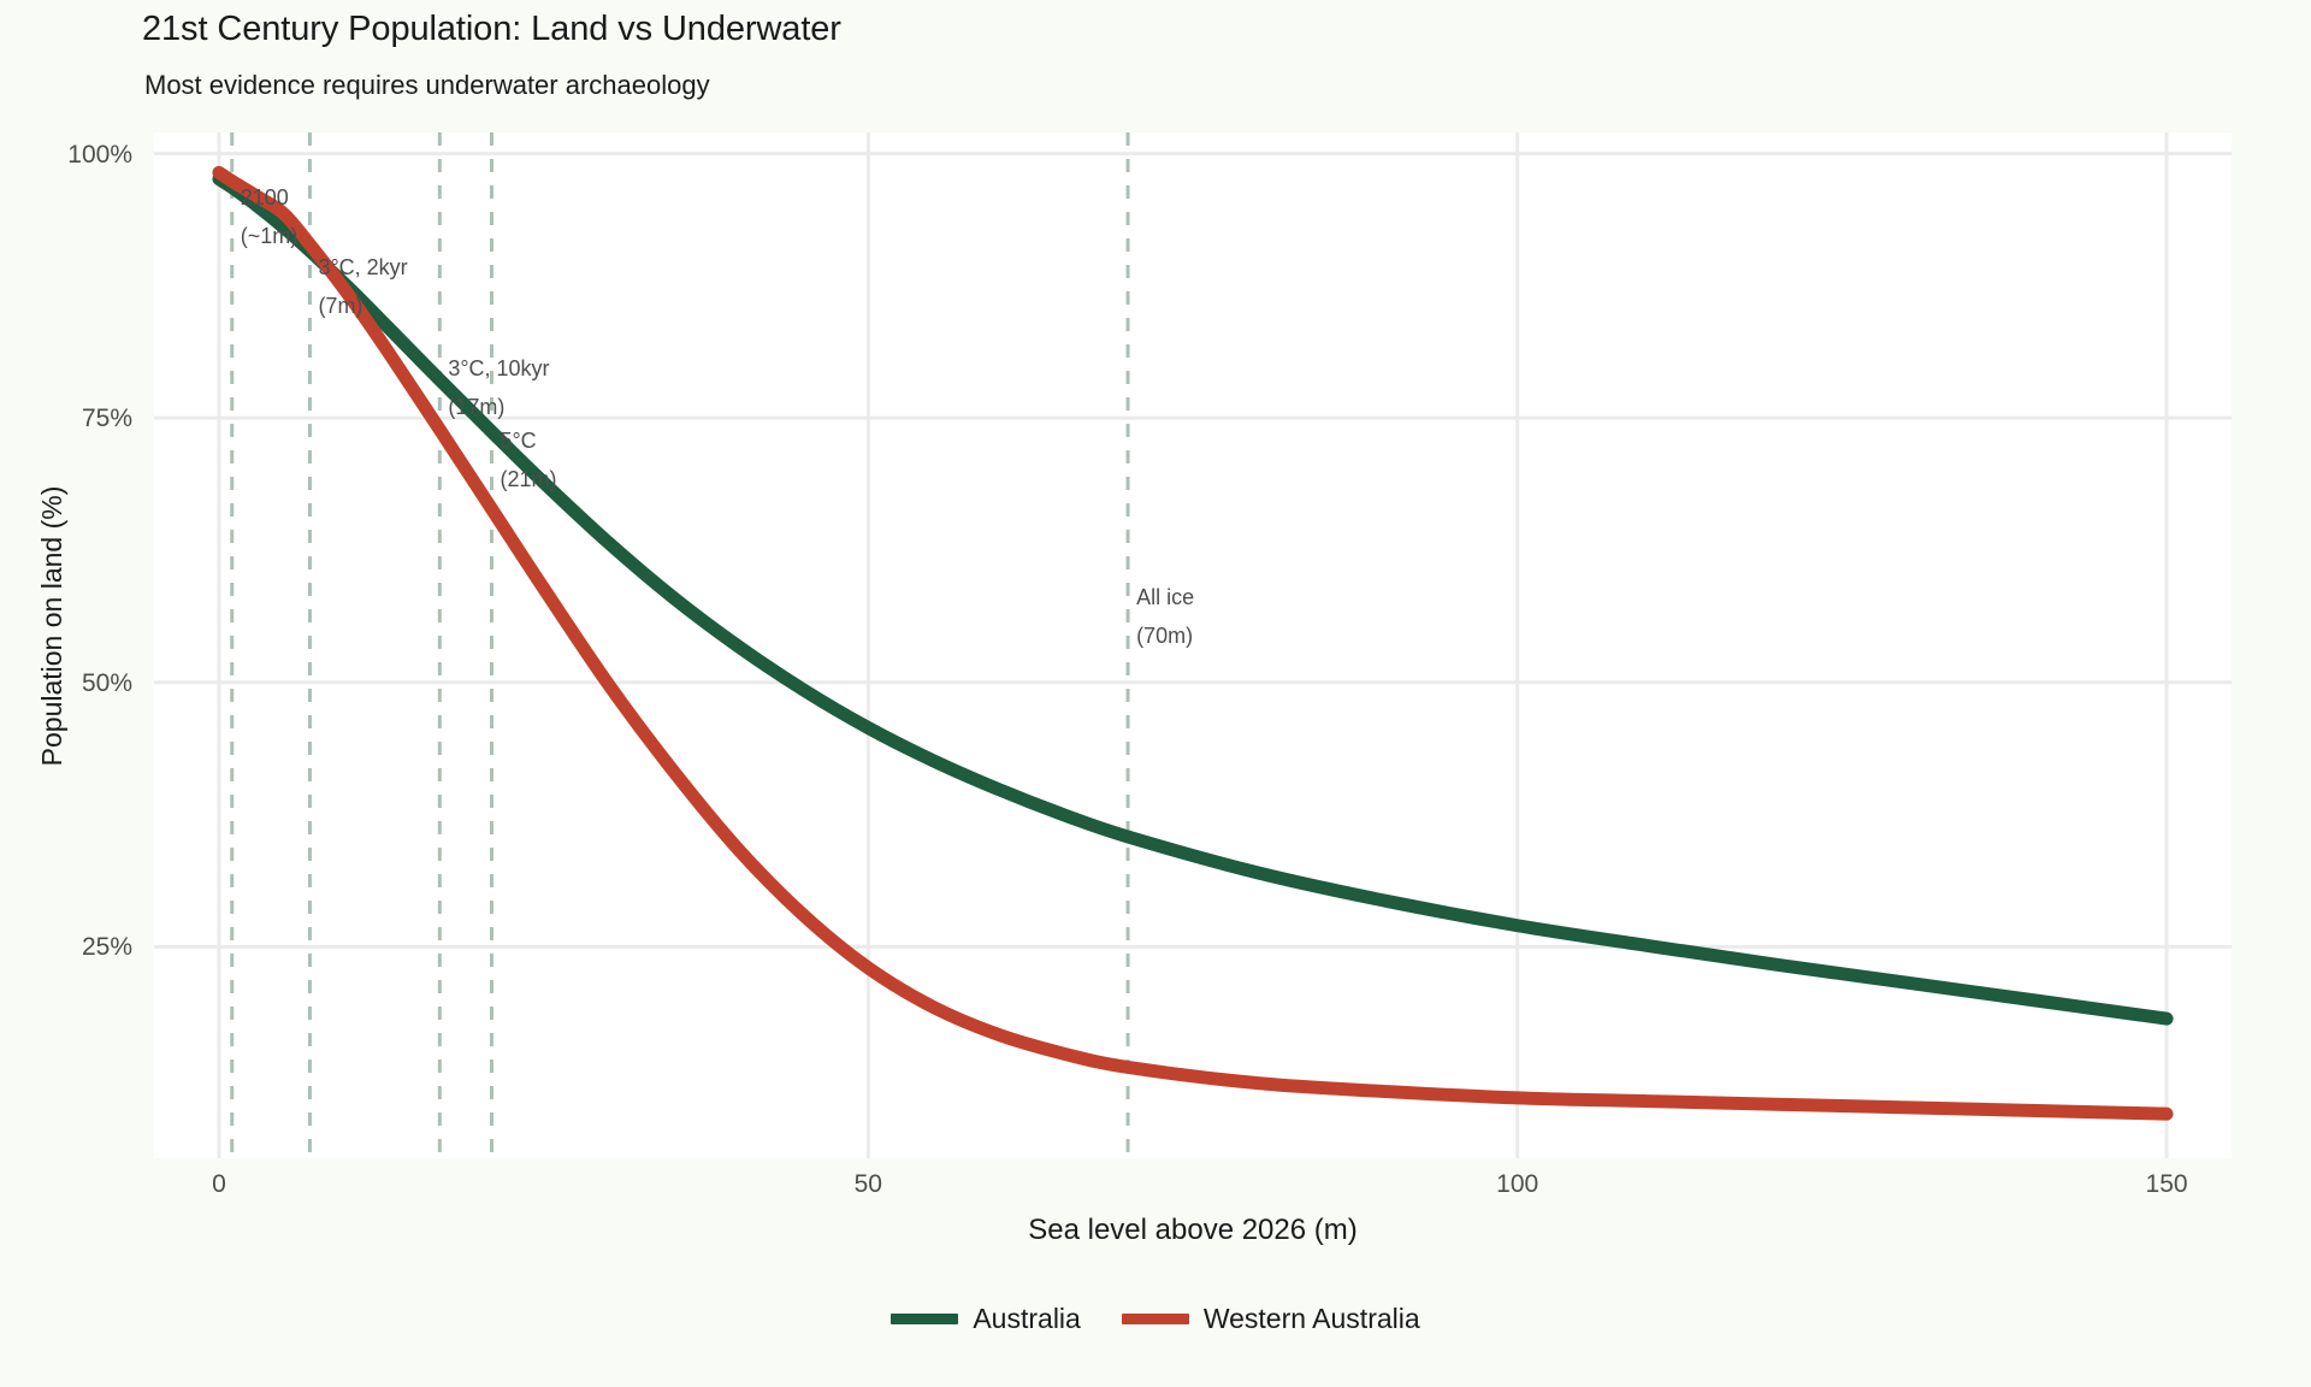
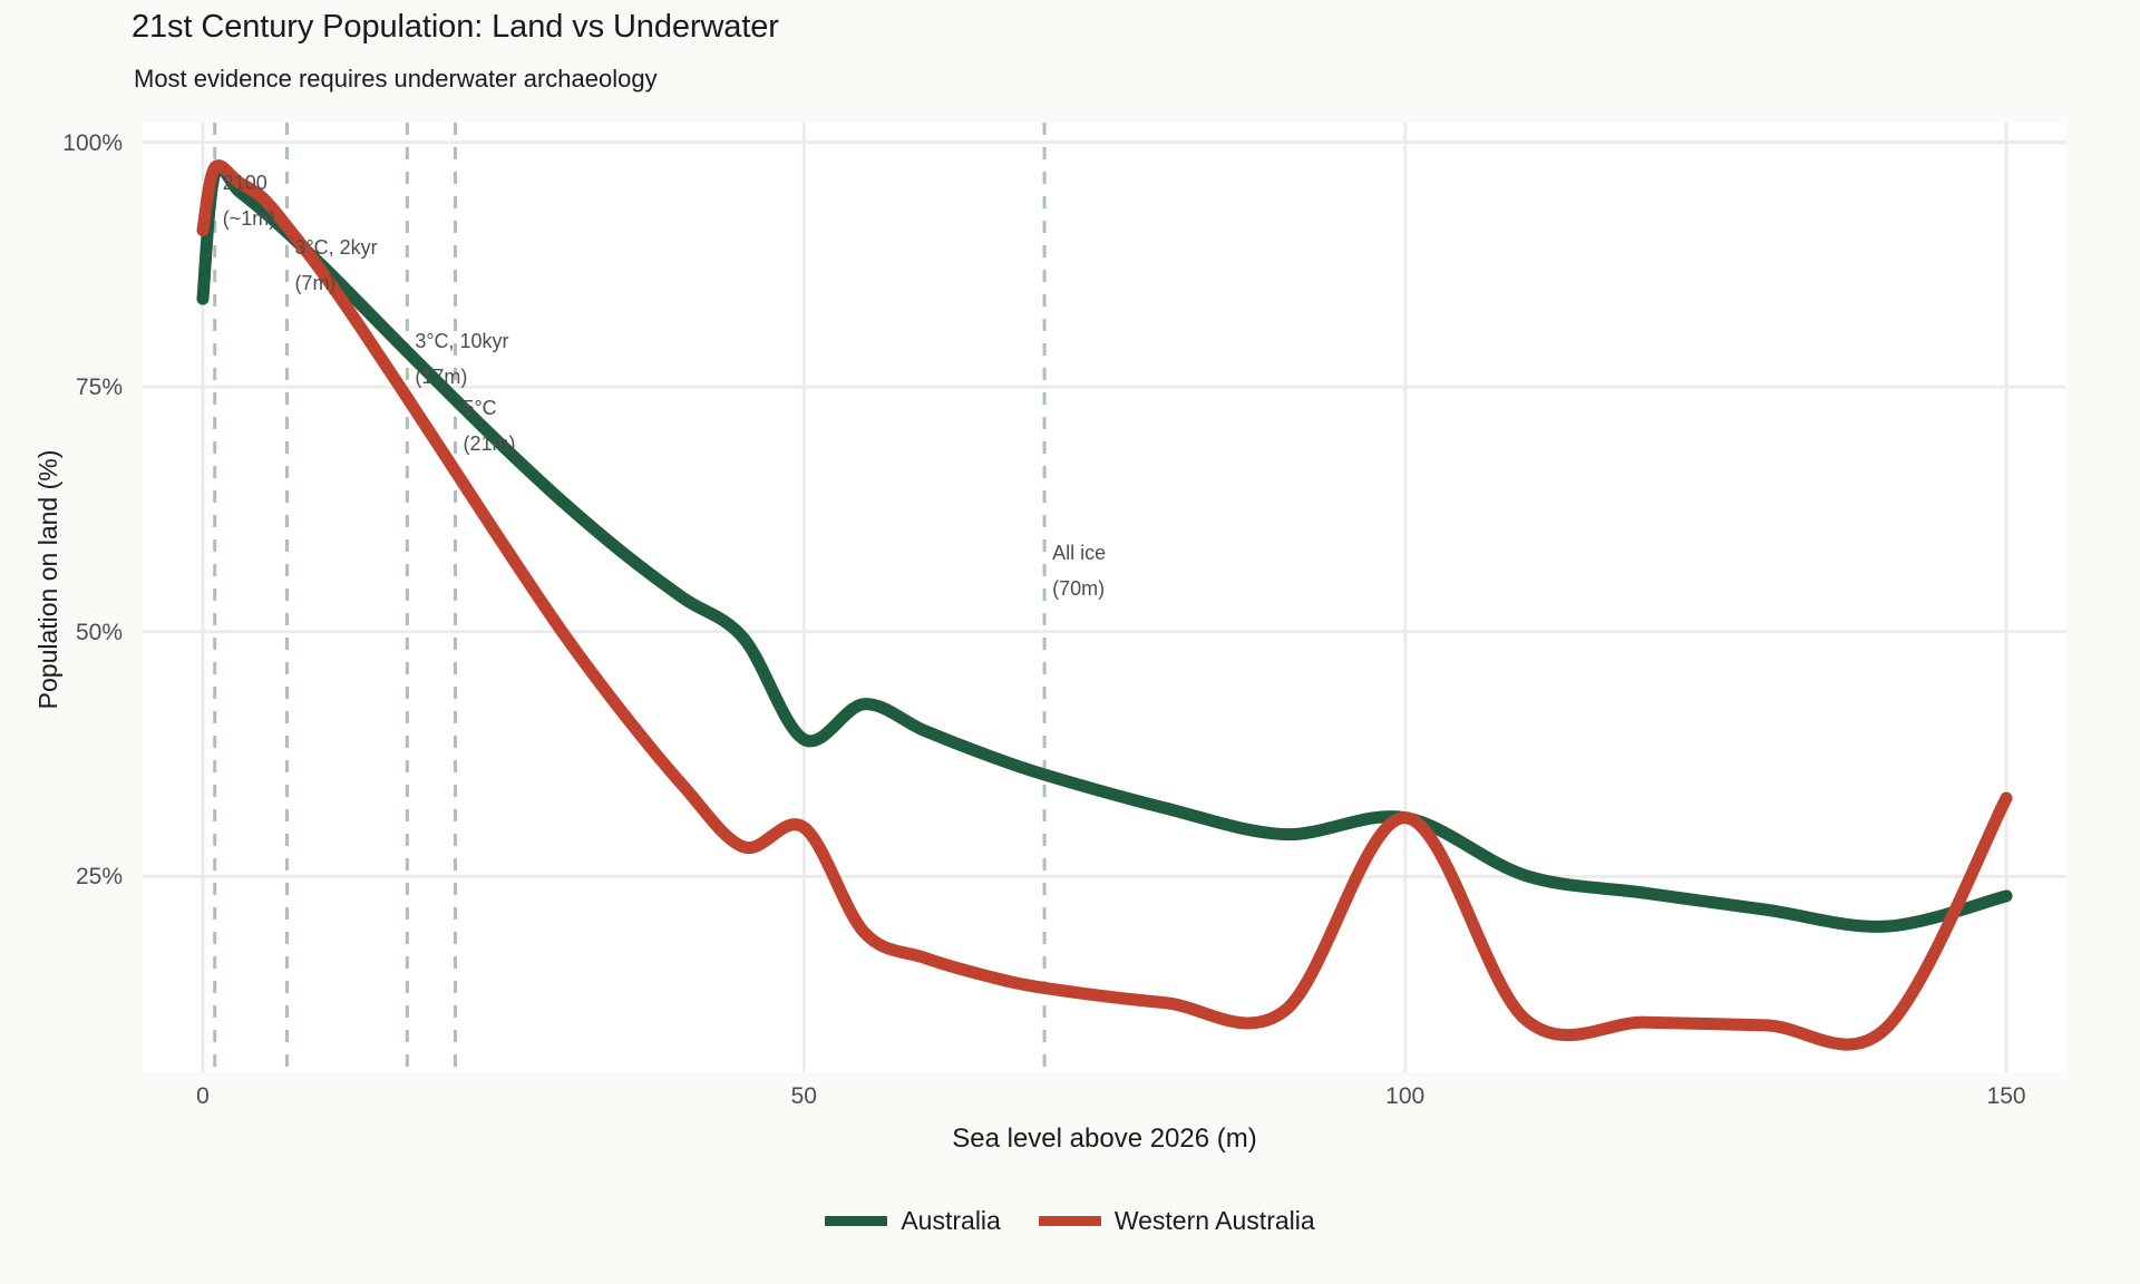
Australia/0: 98% -> 84%
Western Australia/0: 98% -> 91%
Australia/50: 46% -> 39%
Western Australia/50: 23% -> 30%
Australia/100: 27% -> 31%
Western Australia/100: 11% -> 31%
Australia/150: 18% -> 23%
Western Australia/150: 9% -> 33%
